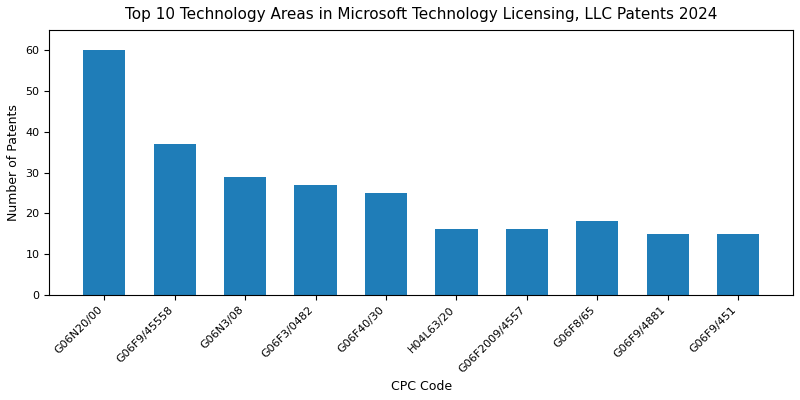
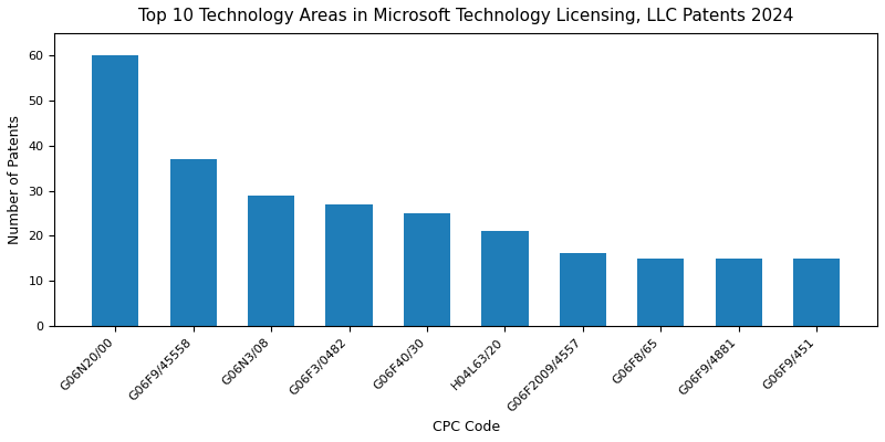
H04L63/20: 16 -> 21
G06F8/65: 18 -> 15
